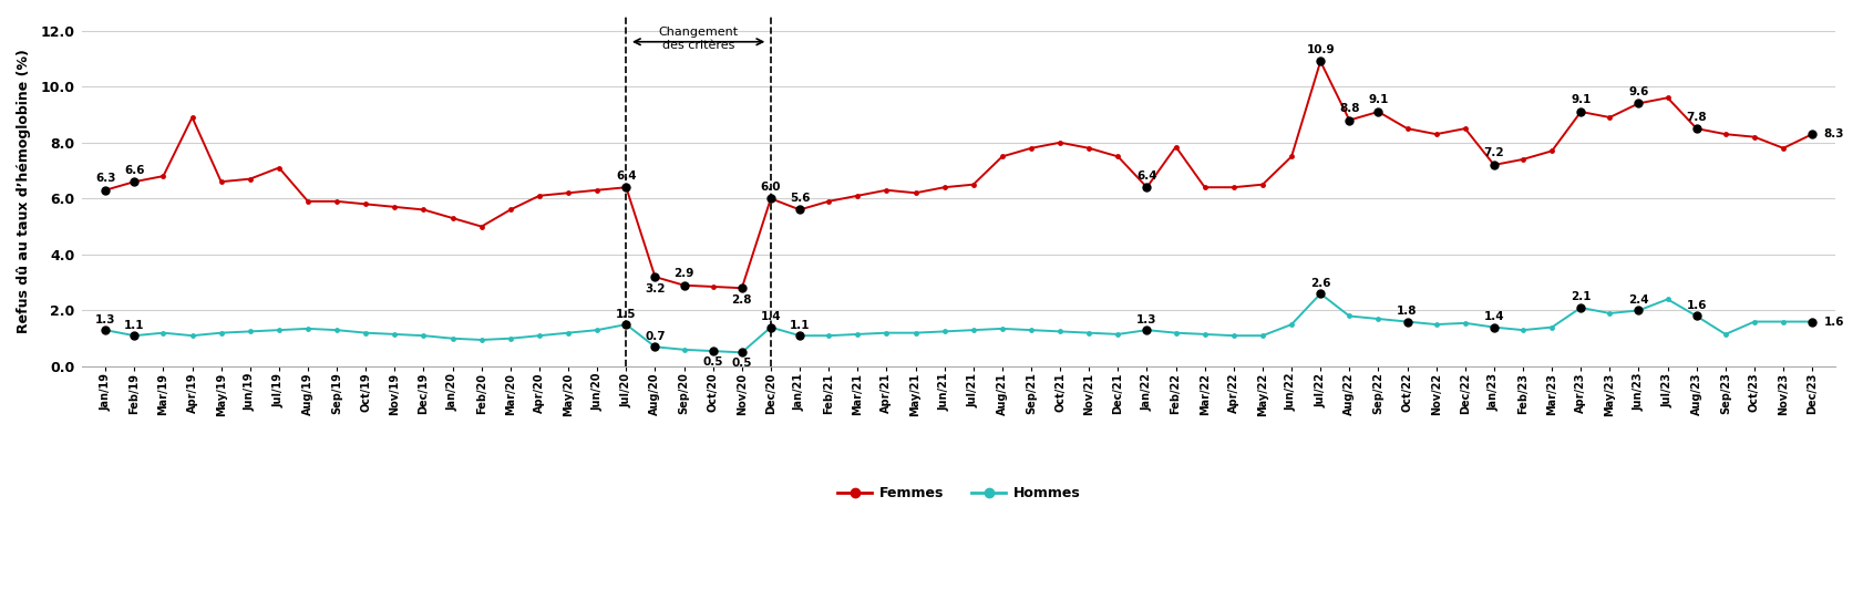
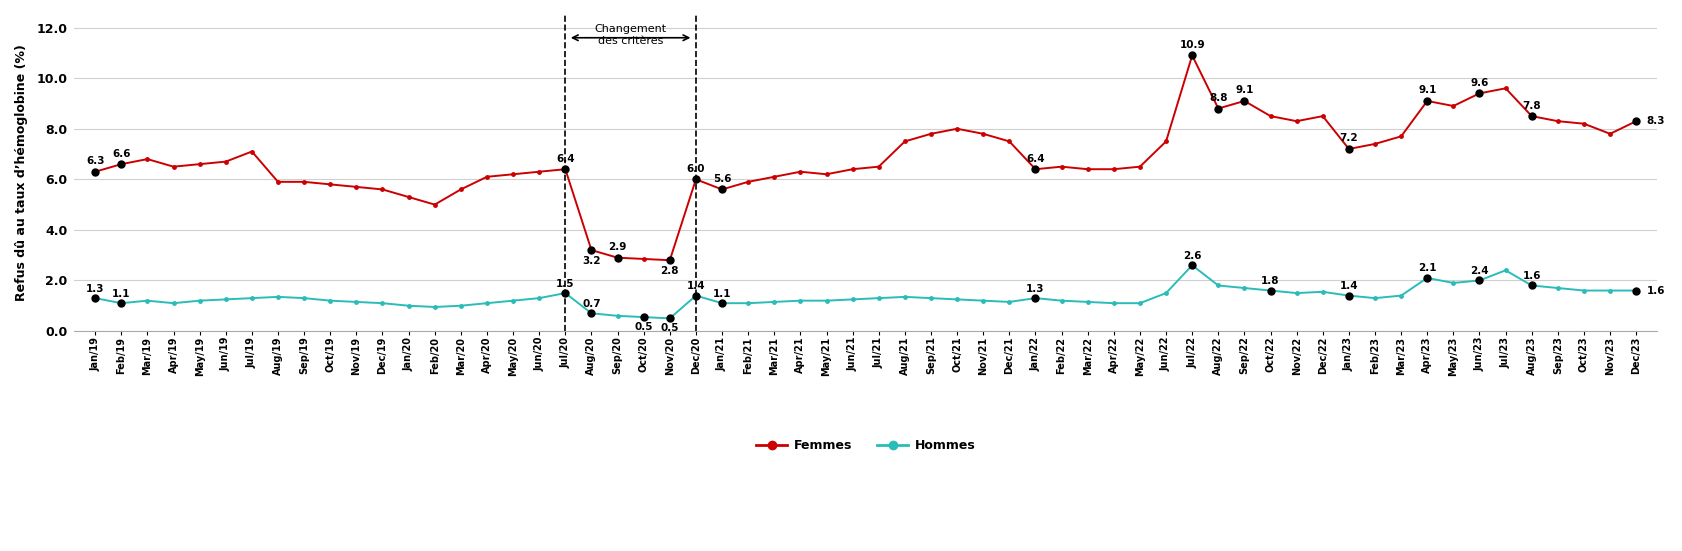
Femmes/Apr/19: 8.90 -> 6.50
Femmes/Feb/22: 7.85 -> 6.50
Hommes/Sep/23: 1.15 -> 1.70
